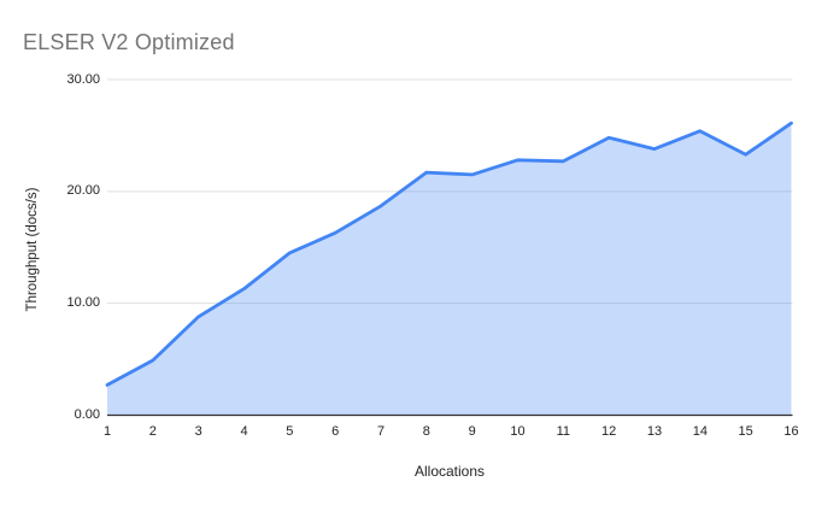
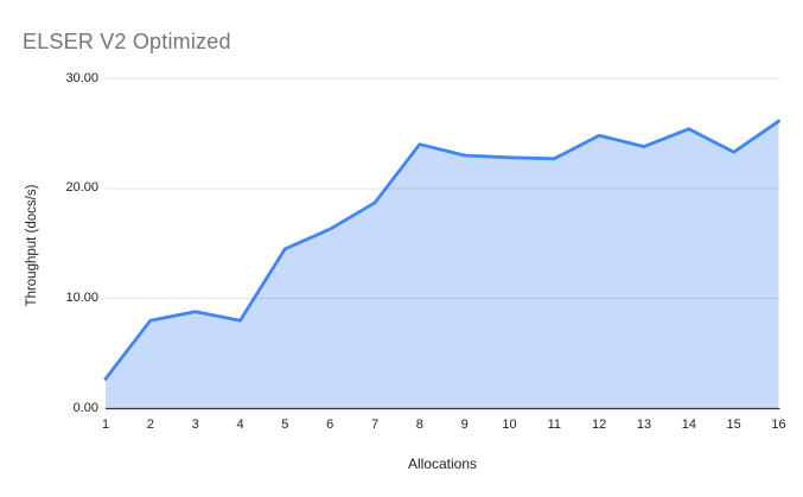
2: 5 -> 8
4: 11 -> 8
8: 22 -> 24
9: 22 -> 23
